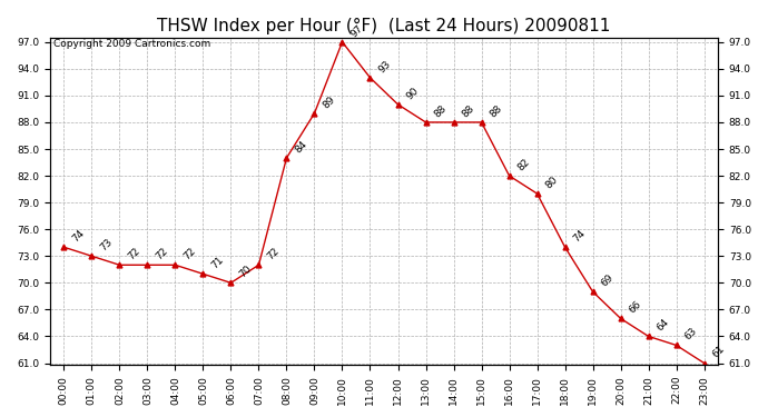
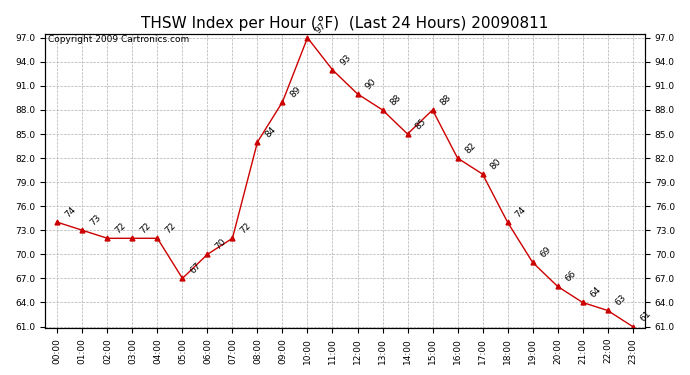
05:00: 71 -> 67
14:00: 88 -> 85
